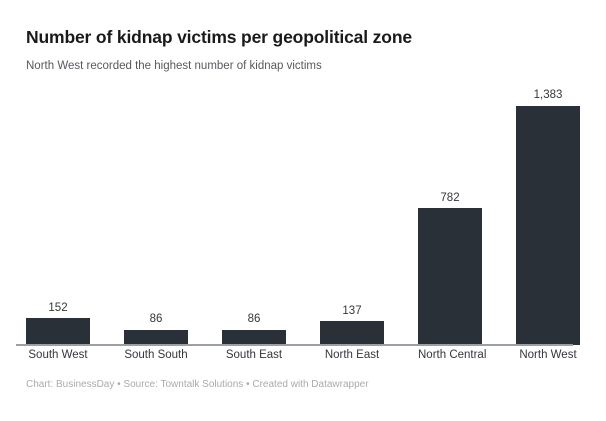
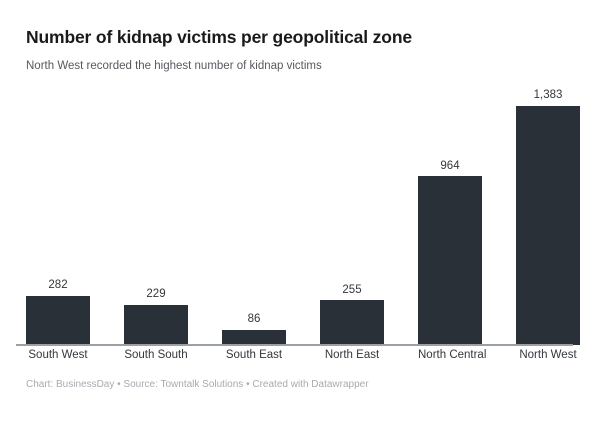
South West: 152 -> 282
South South: 86 -> 229
North East: 137 -> 255
North Central: 782 -> 964
